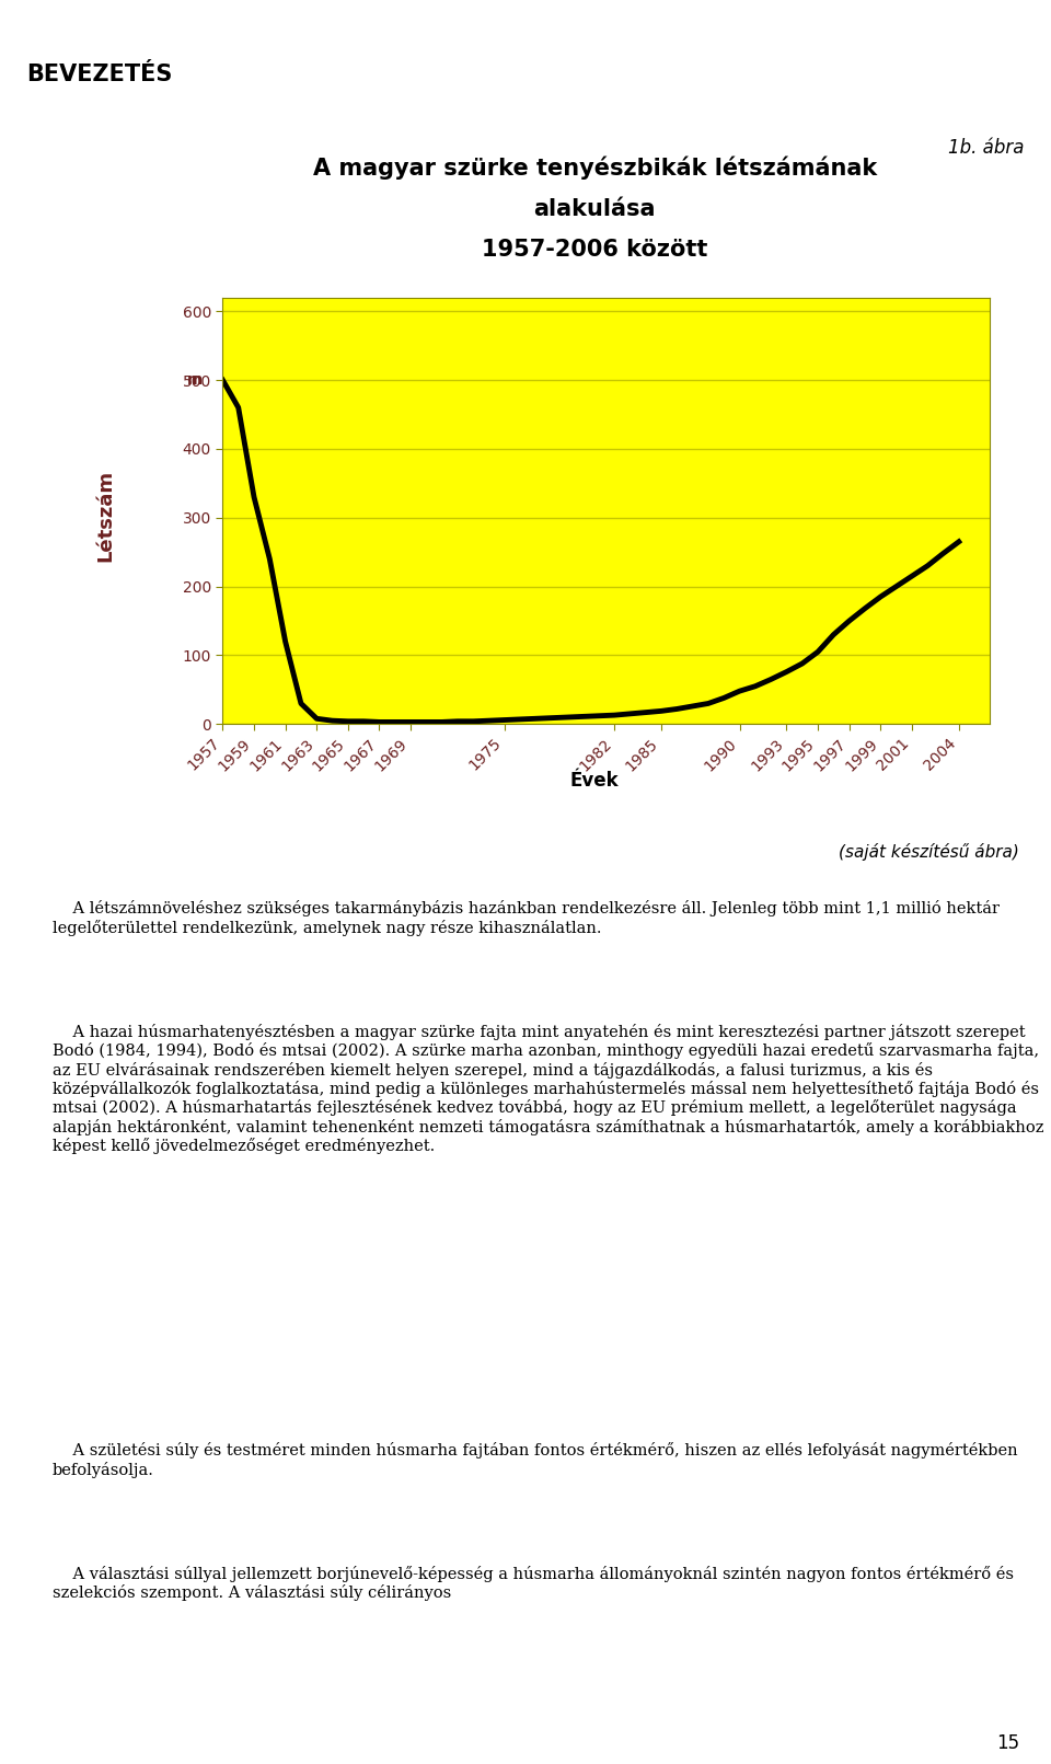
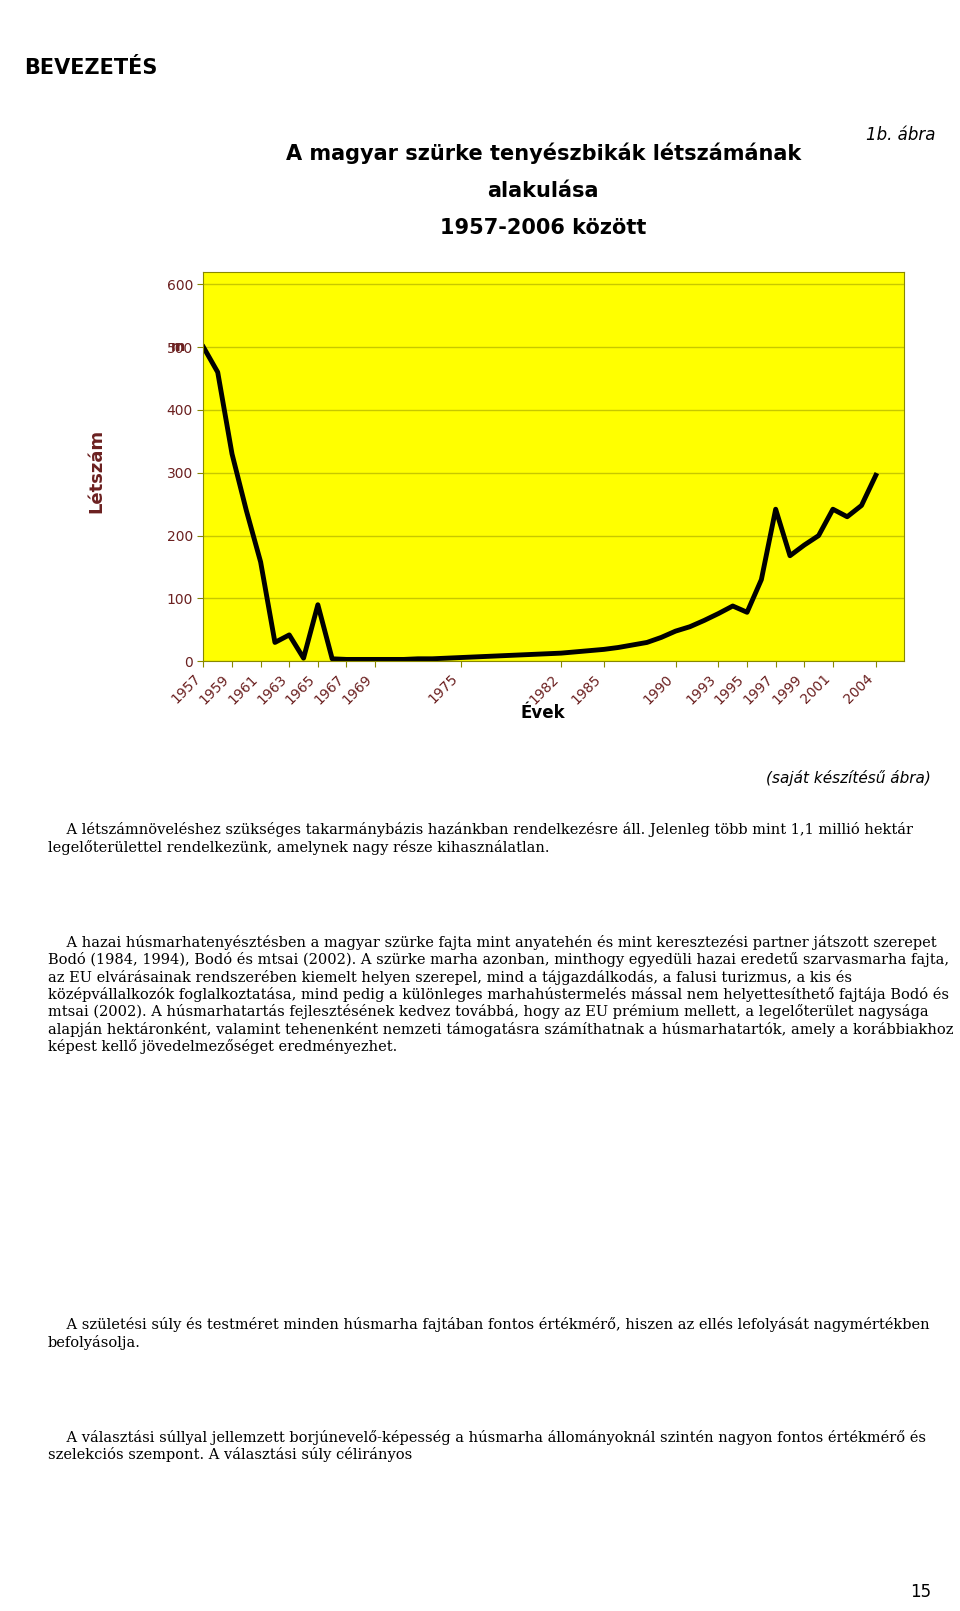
1961: 120 -> 158
1963: 8 -> 42
1965: 4 -> 90
1995: 105 -> 78
1997: 150 -> 242
2001: 215 -> 242
2004: 265 -> 296
